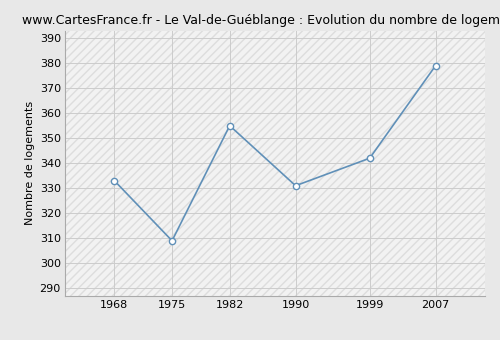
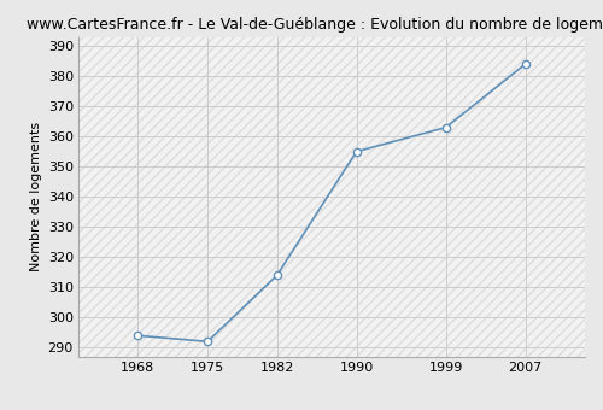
1968: 333 -> 294
1975: 309 -> 292
1982: 355 -> 314
1990: 331 -> 355
1999: 342 -> 363
2007: 379 -> 384
